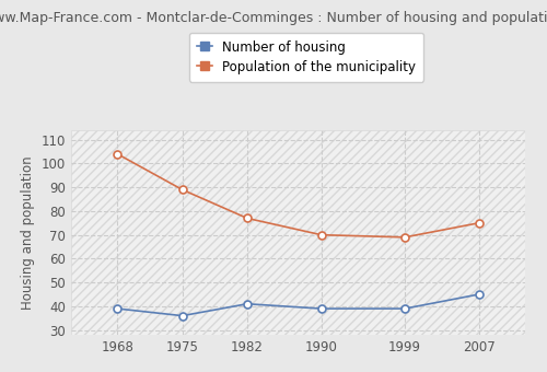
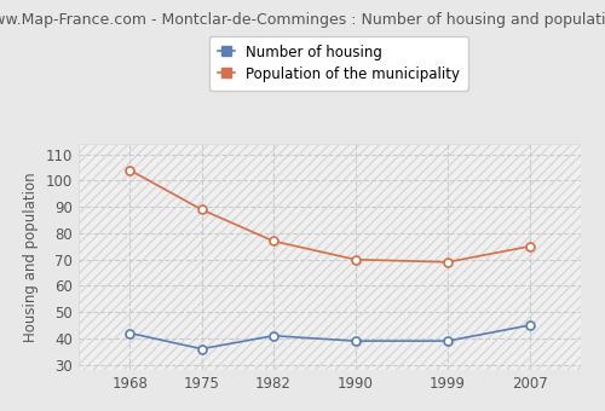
Number of housing/1968: 39 -> 42
